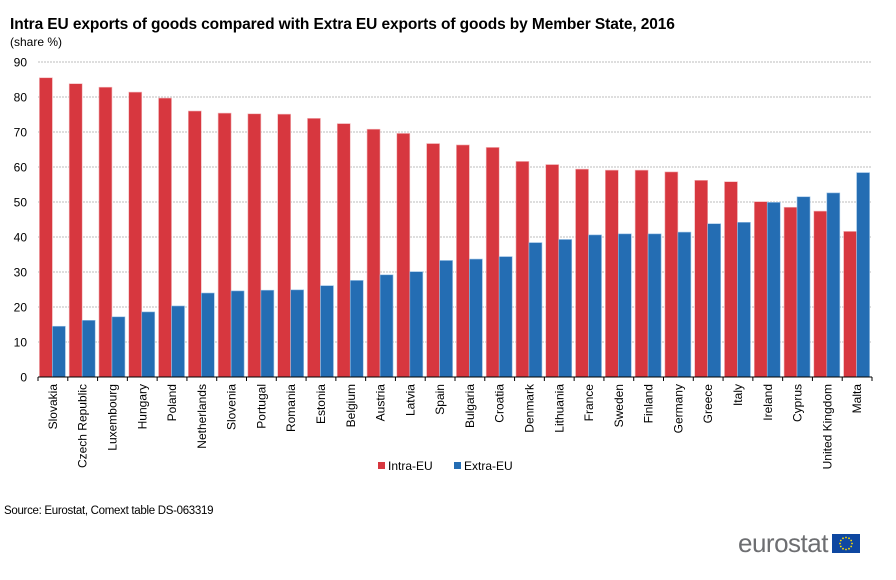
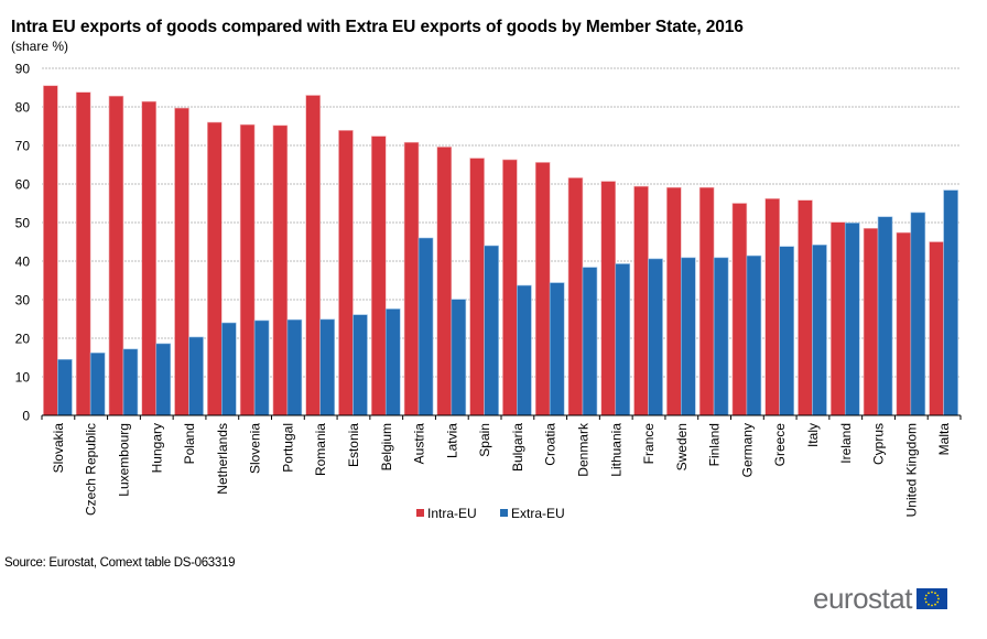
Intra-EU/Romania: 75 -> 83
Extra-EU/Austria: 29 -> 46
Extra-EU/Spain: 33 -> 44
Intra-EU/Germany: 59 -> 55
Intra-EU/Malta: 42 -> 45
